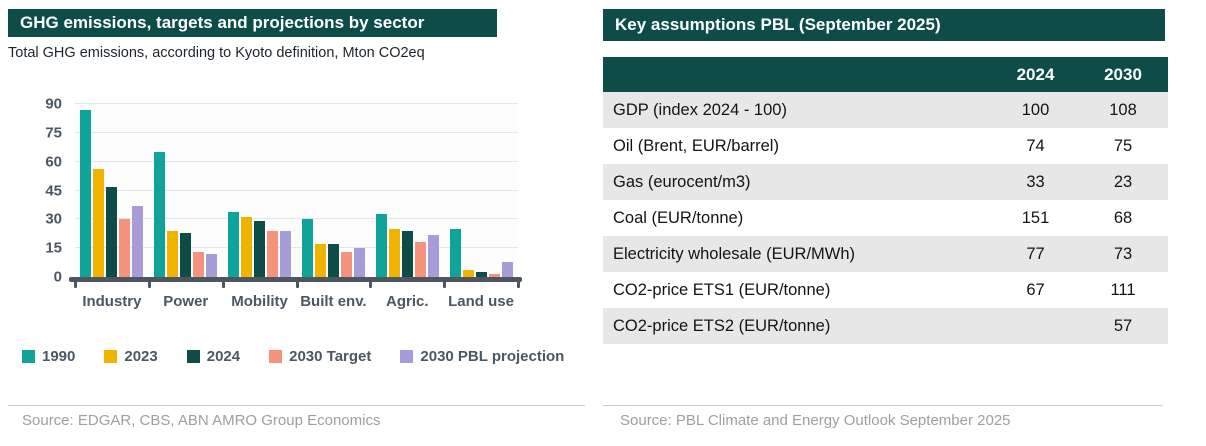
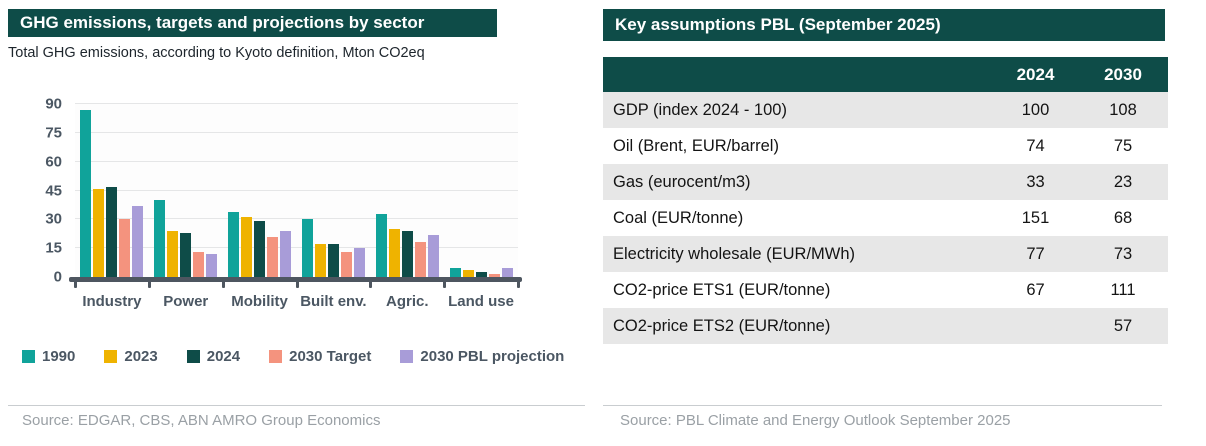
2023/Industry: 56 -> 46
1990/Power: 65 -> 40
2030 Target/Mobility: 24 -> 21
1990/Land use: 25 -> 4
2030 PBL projection/Land use: 8 -> 4
